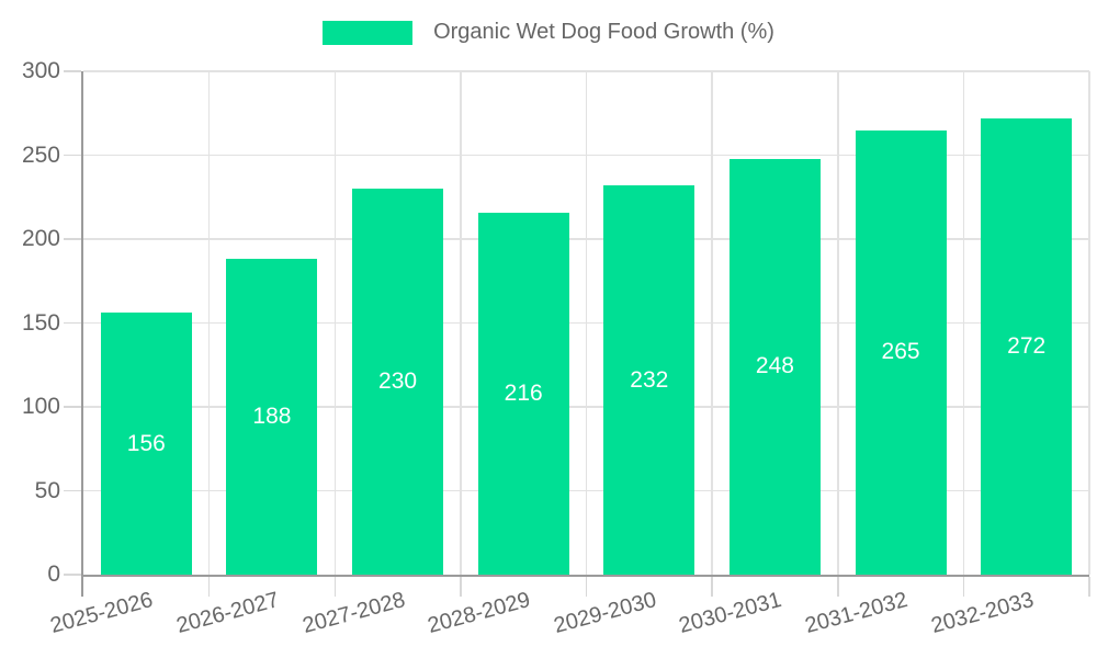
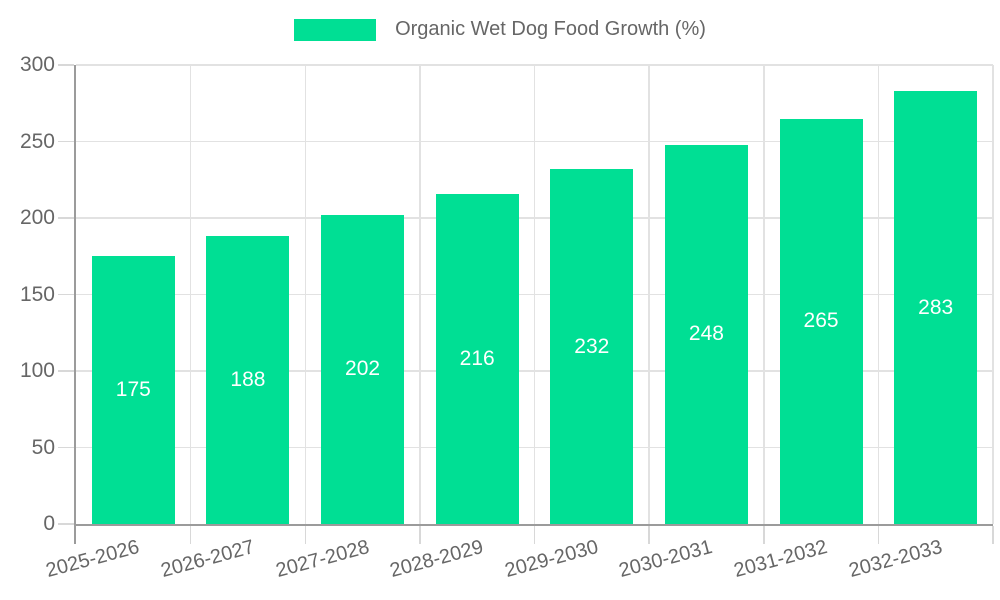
2025-2026: 156 -> 175
2027-2028: 230 -> 202
2032-2033: 272 -> 283
